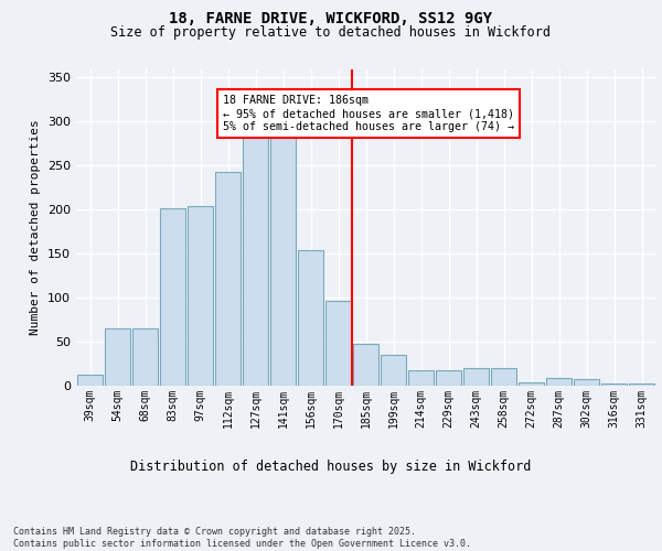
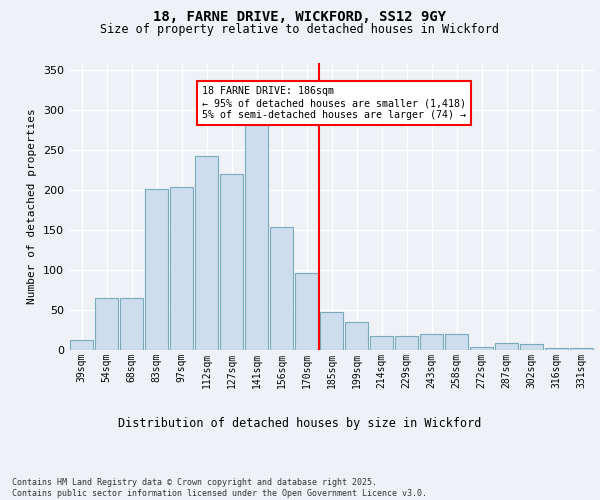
127sqm: 283 -> 220
